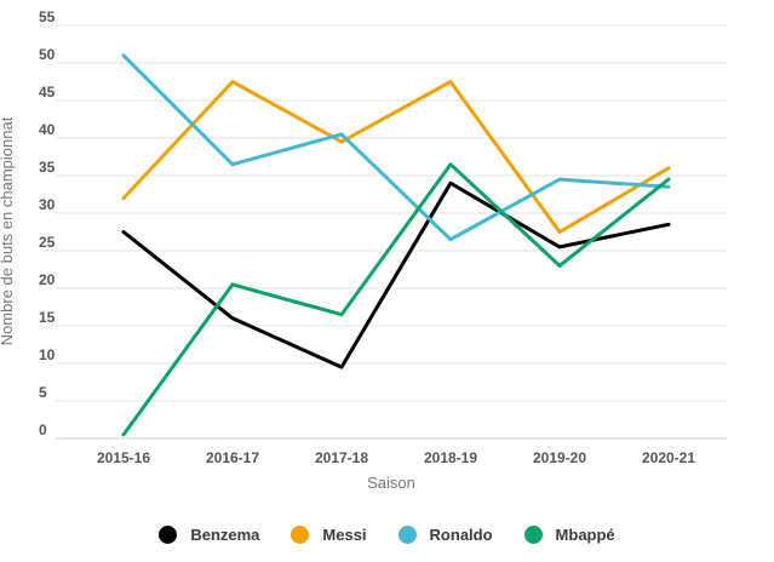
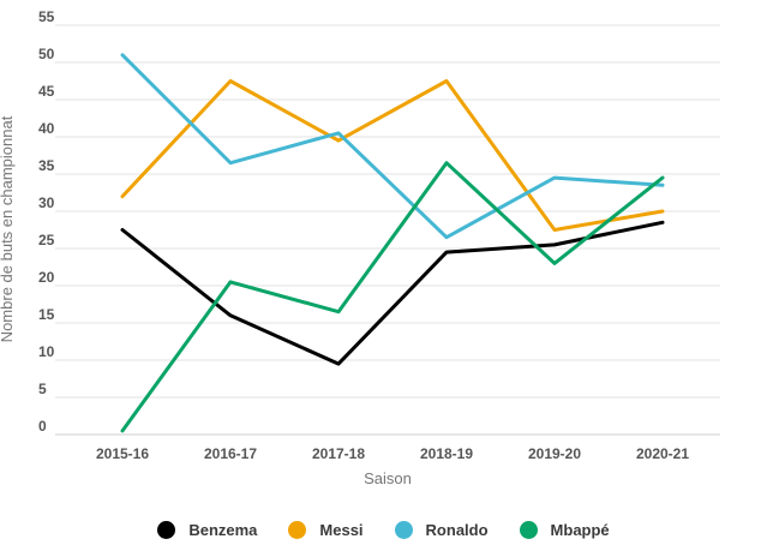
Benzema/2018-19: 34 -> 24
Messi/2020-21: 36 -> 30
